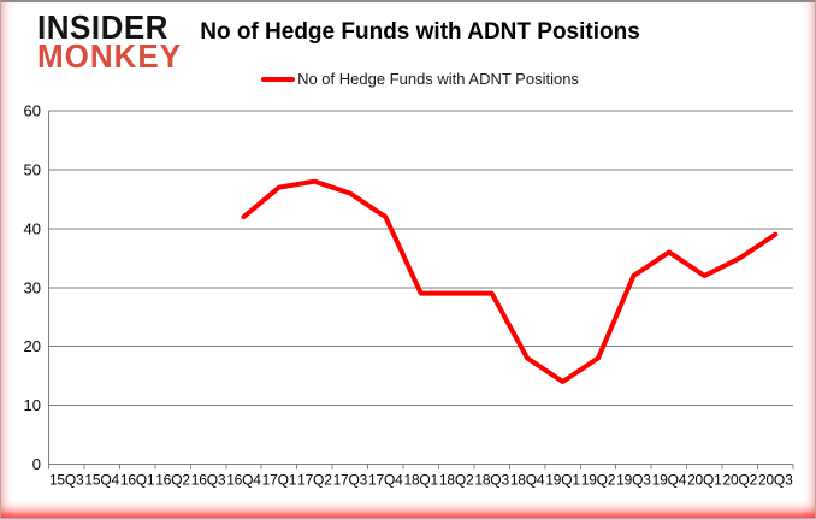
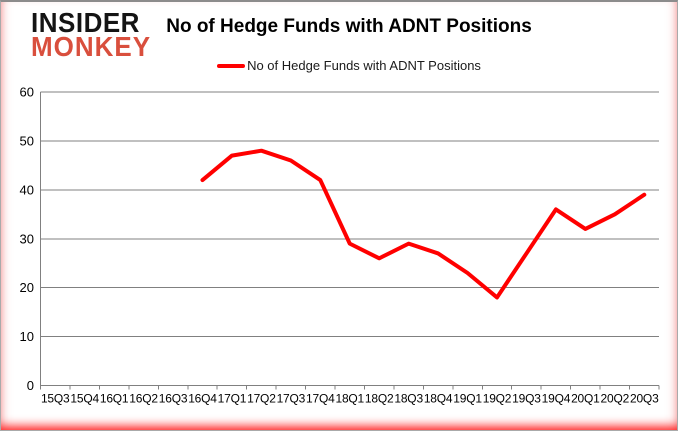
18Q2: 29 -> 26
18Q4: 18 -> 27
19Q1: 14 -> 23
19Q3: 32 -> 27
